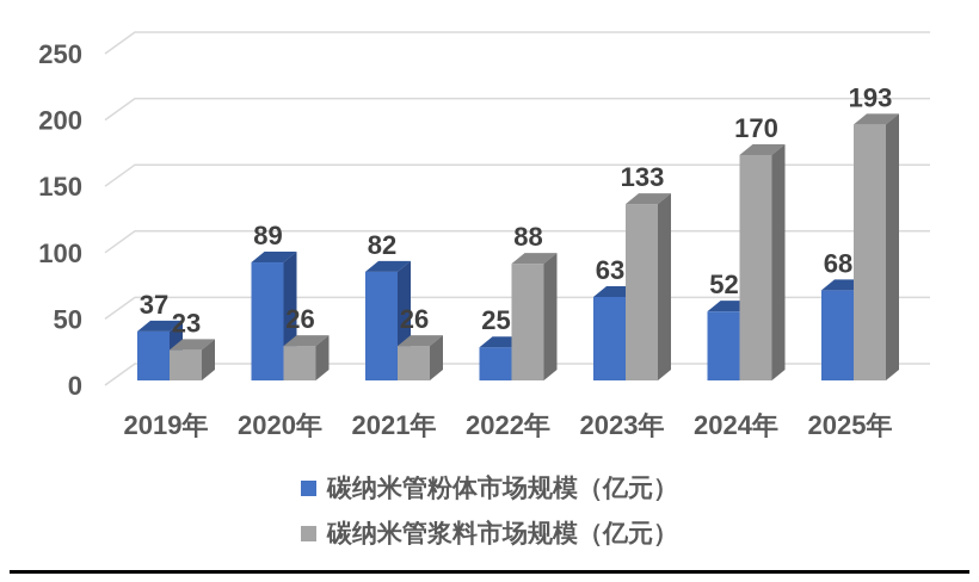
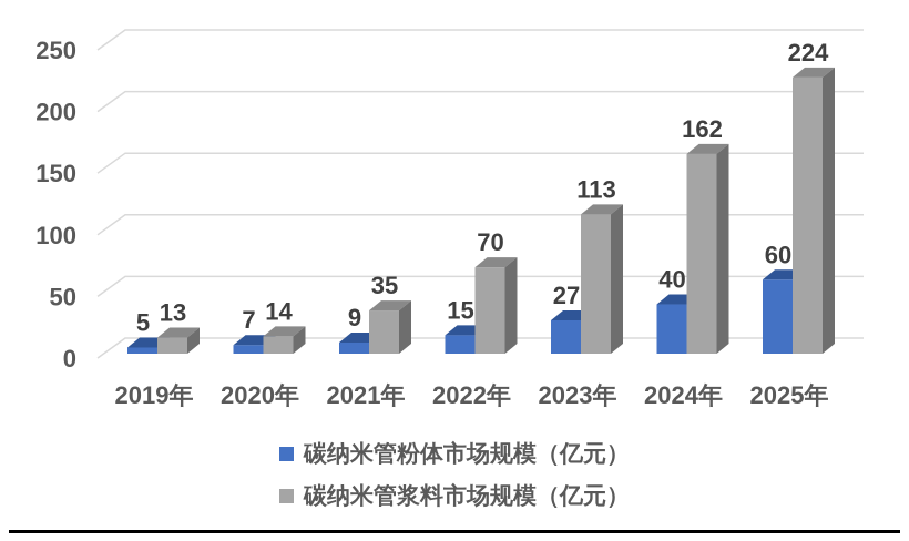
碳纳米管粉体市场规模（亿元）/2019年: 37 -> 5
碳纳米管浆料市场规模（亿元）/2019年: 23 -> 13
碳纳米管粉体市场规模（亿元）/2020年: 89 -> 7
碳纳米管浆料市场规模（亿元）/2020年: 26 -> 14
碳纳米管粉体市场规模（亿元）/2021年: 82 -> 9
碳纳米管浆料市场规模（亿元）/2021年: 26 -> 35
碳纳米管粉体市场规模（亿元）/2022年: 25 -> 15
碳纳米管浆料市场规模（亿元）/2022年: 88 -> 70
碳纳米管粉体市场规模（亿元）/2023年: 63 -> 27
碳纳米管浆料市场规模（亿元）/2023年: 133 -> 113
碳纳米管粉体市场规模（亿元）/2024年: 52 -> 40
碳纳米管浆料市场规模（亿元）/2024年: 170 -> 162
碳纳米管粉体市场规模（亿元）/2025年: 68 -> 60
碳纳米管浆料市场规模（亿元）/2025年: 193 -> 224
